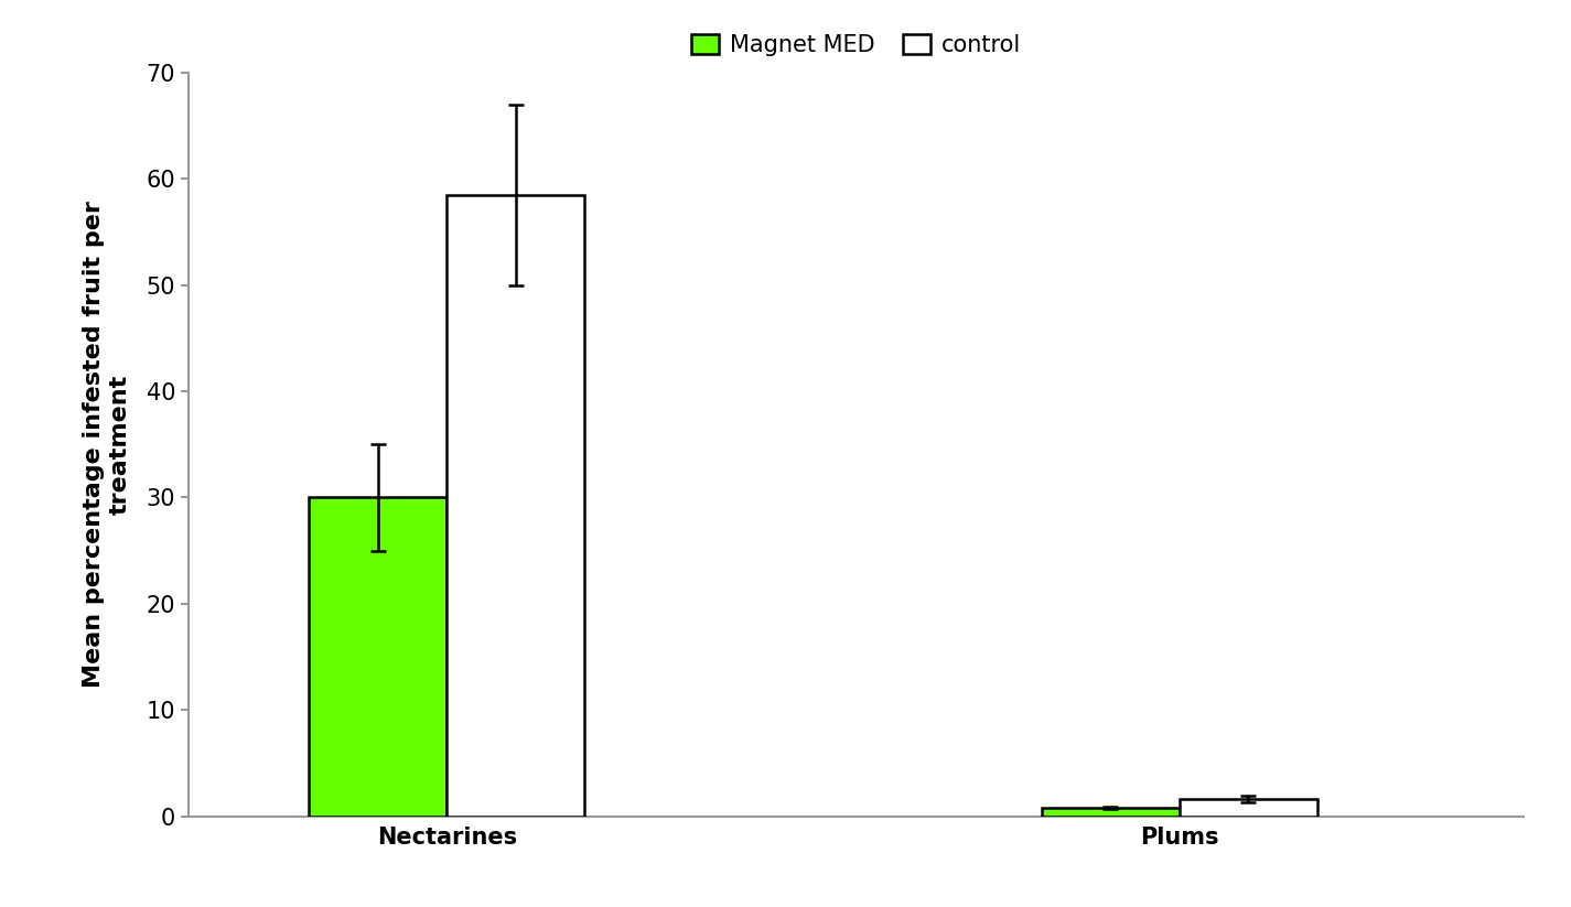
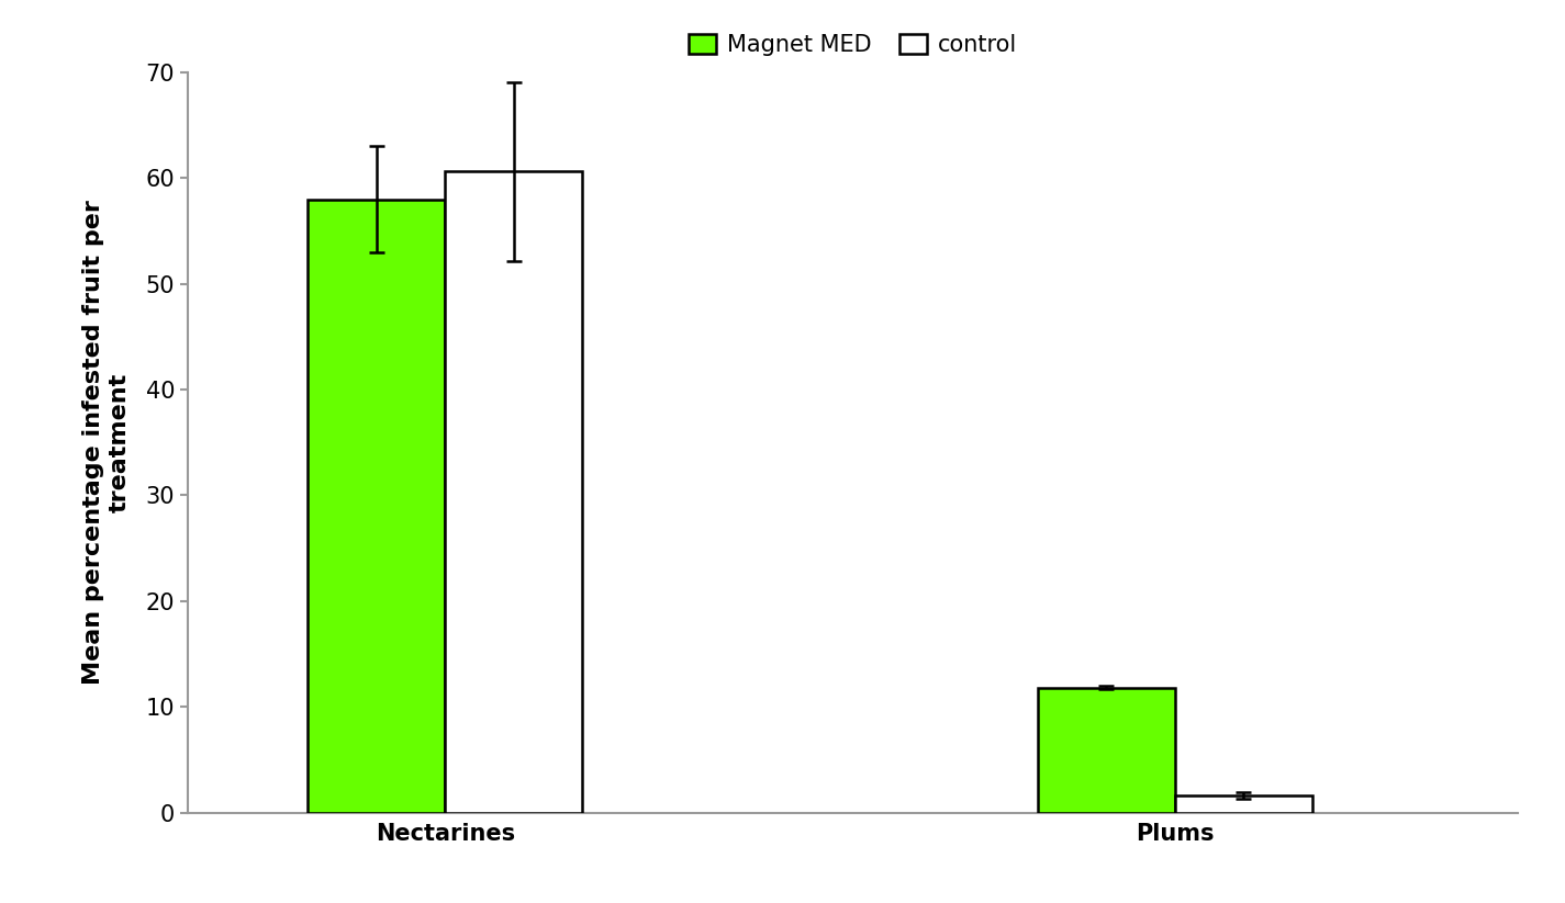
Magnet MED/Nectarines: 30.0 -> 58.0
control/Nectarines: 58.5 -> 60.6
Magnet MED/Plums: 0.8 -> 11.8
